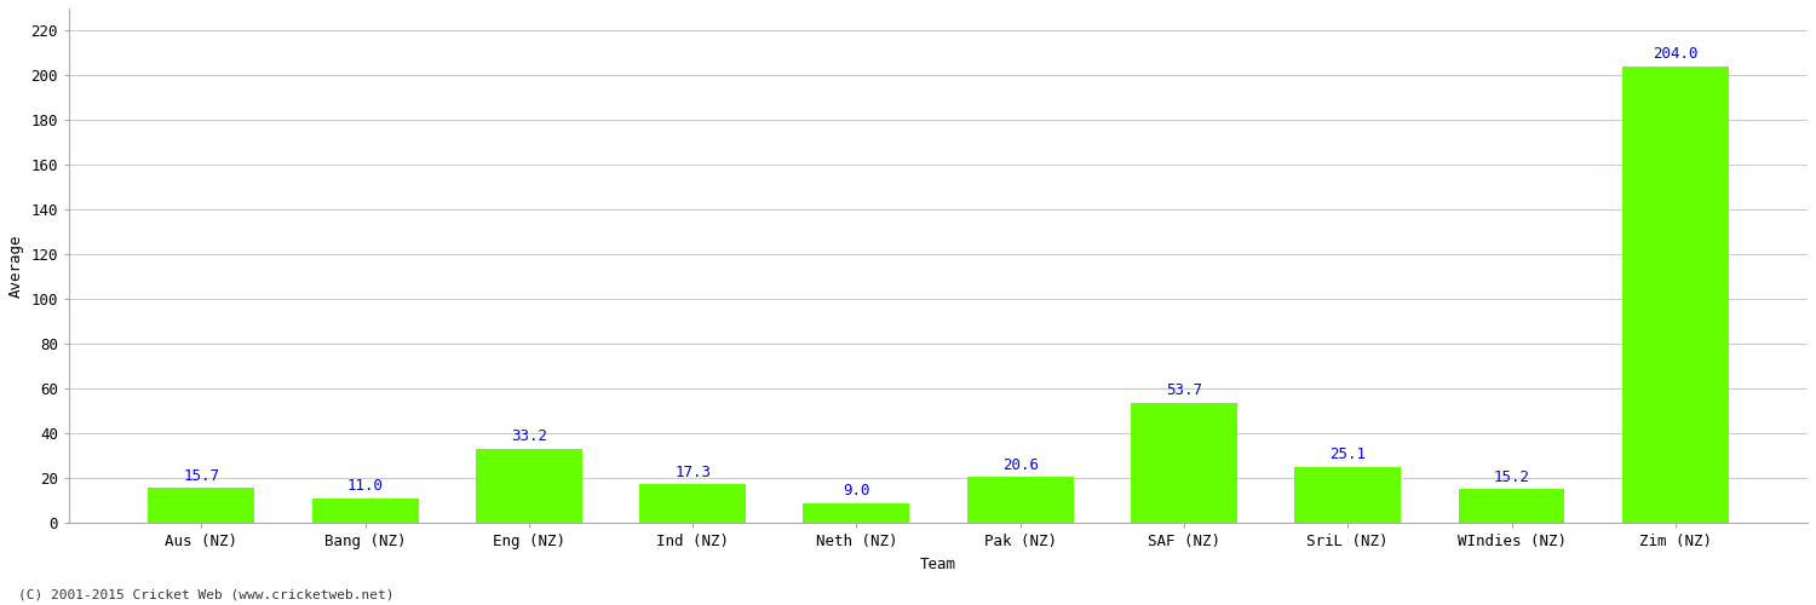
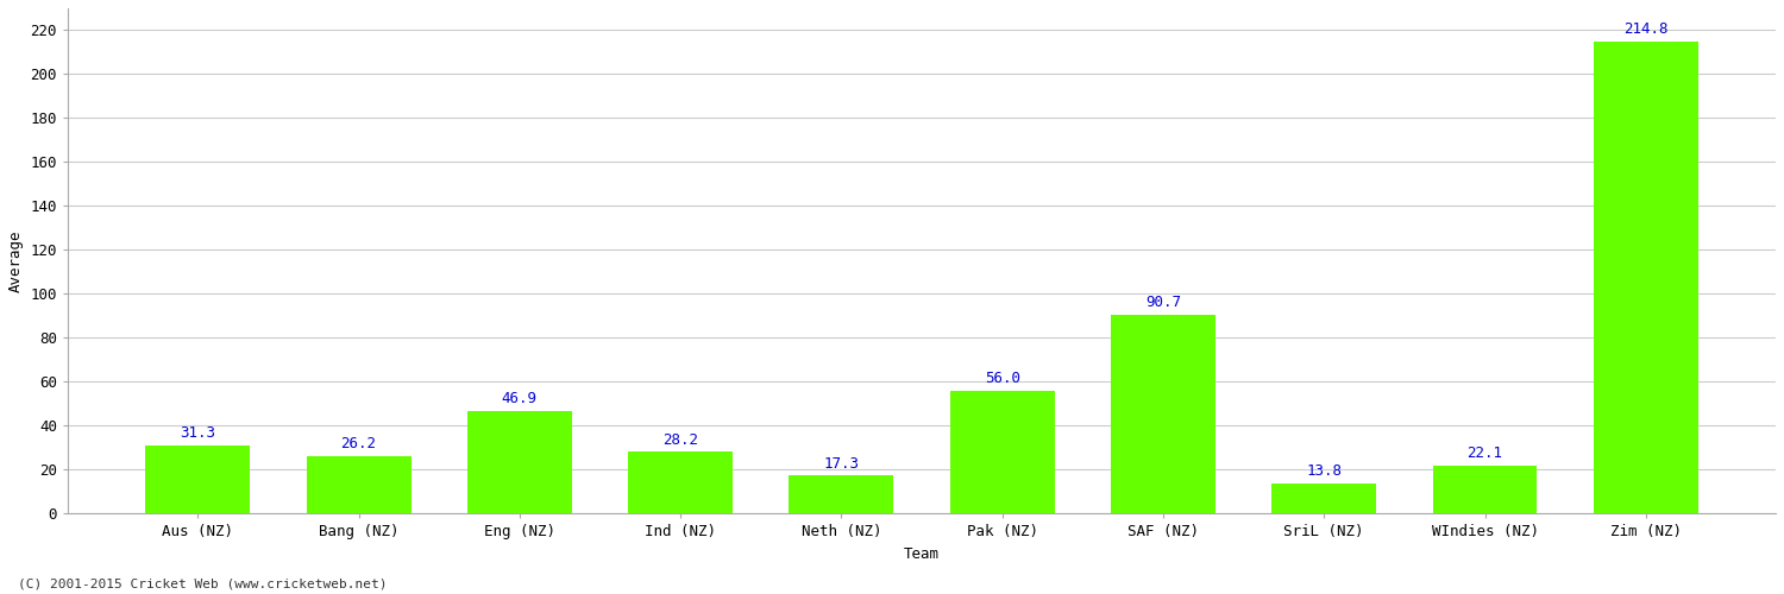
Aus (NZ): 15.7 -> 31.3
Bang (NZ): 11.0 -> 26.2
Eng (NZ): 33.2 -> 46.9
Ind (NZ): 17.3 -> 28.2
Neth (NZ): 9.0 -> 17.3
Pak (NZ): 20.6 -> 56.0
SAF (NZ): 53.7 -> 90.7
SriL (NZ): 25.1 -> 13.8
WIndies (NZ): 15.2 -> 22.1
Zim (NZ): 204.0 -> 214.8
